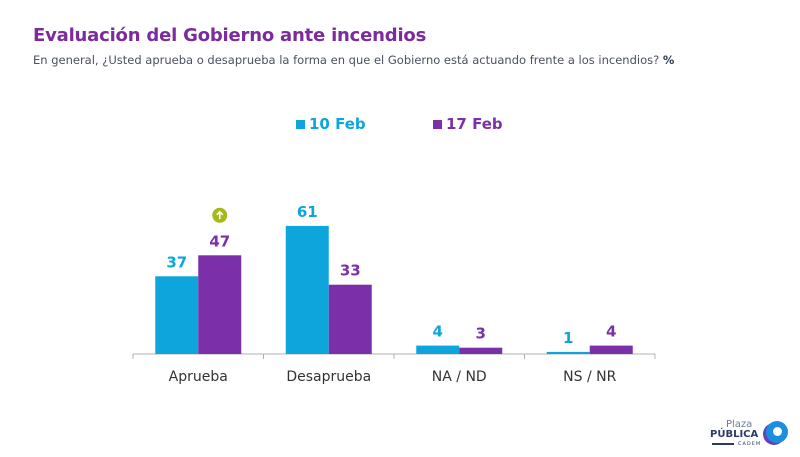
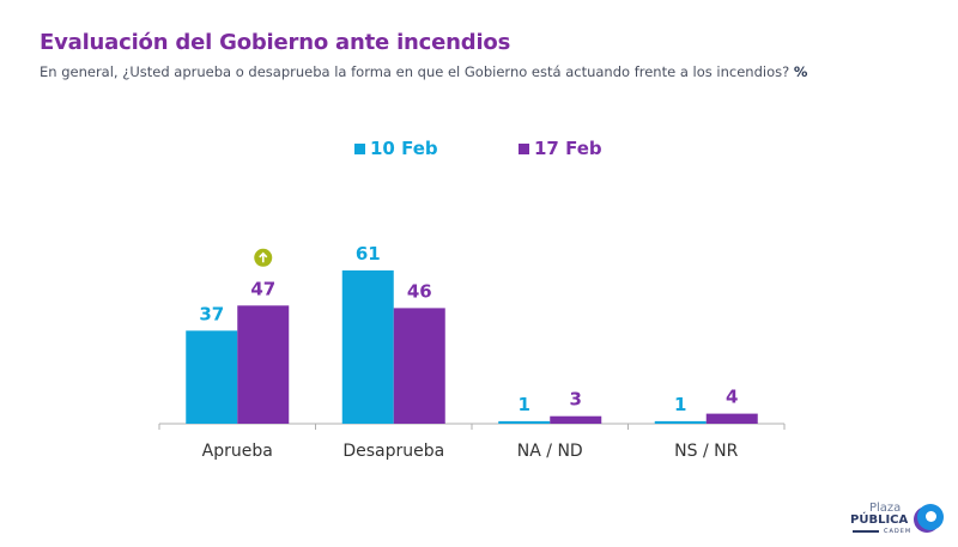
17 Feb/Desaprueba: 33 -> 46
10 Feb/NA / ND: 4 -> 1
